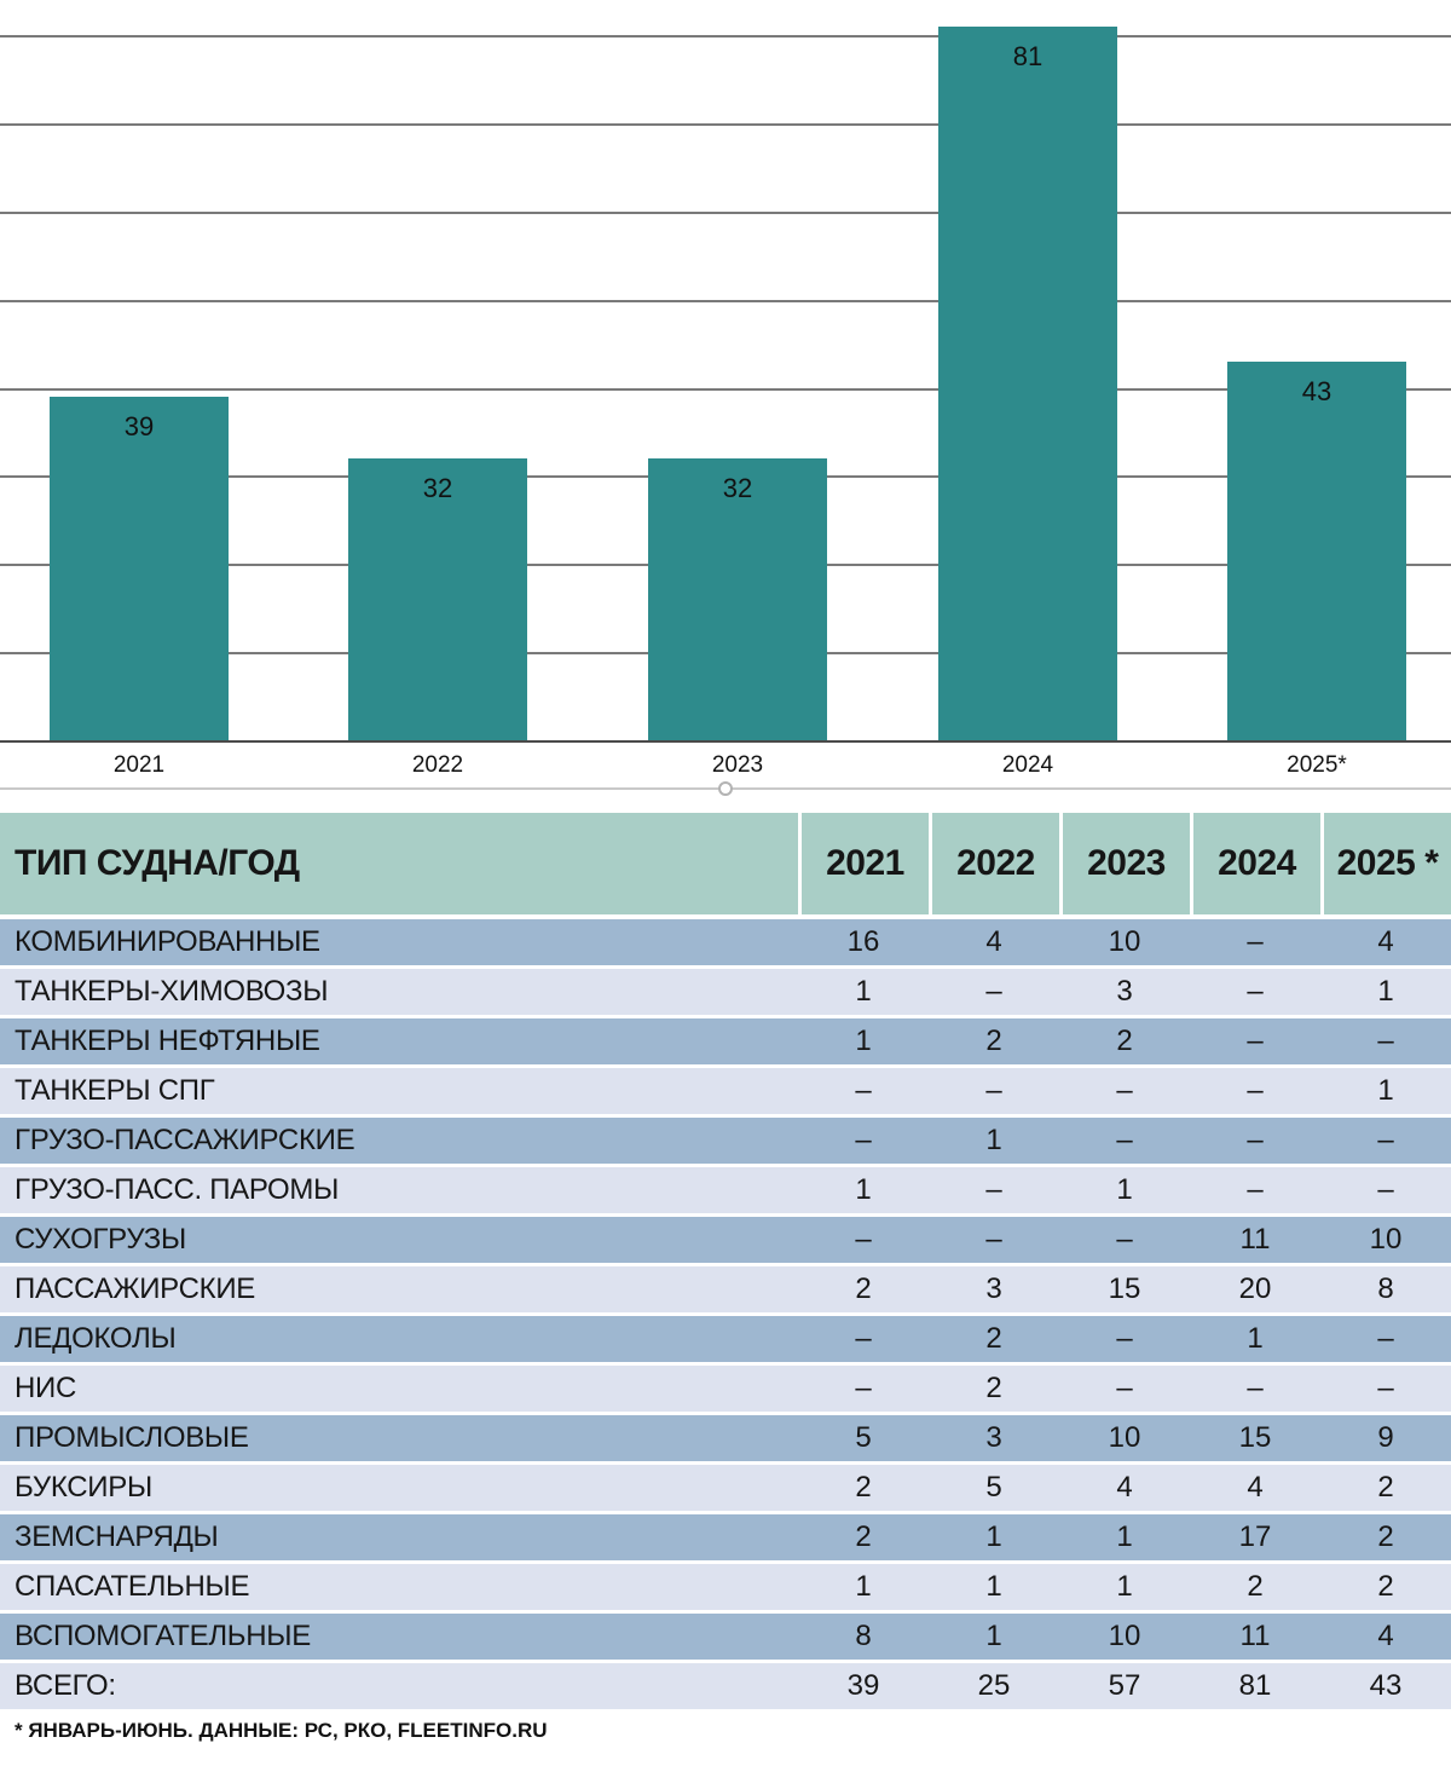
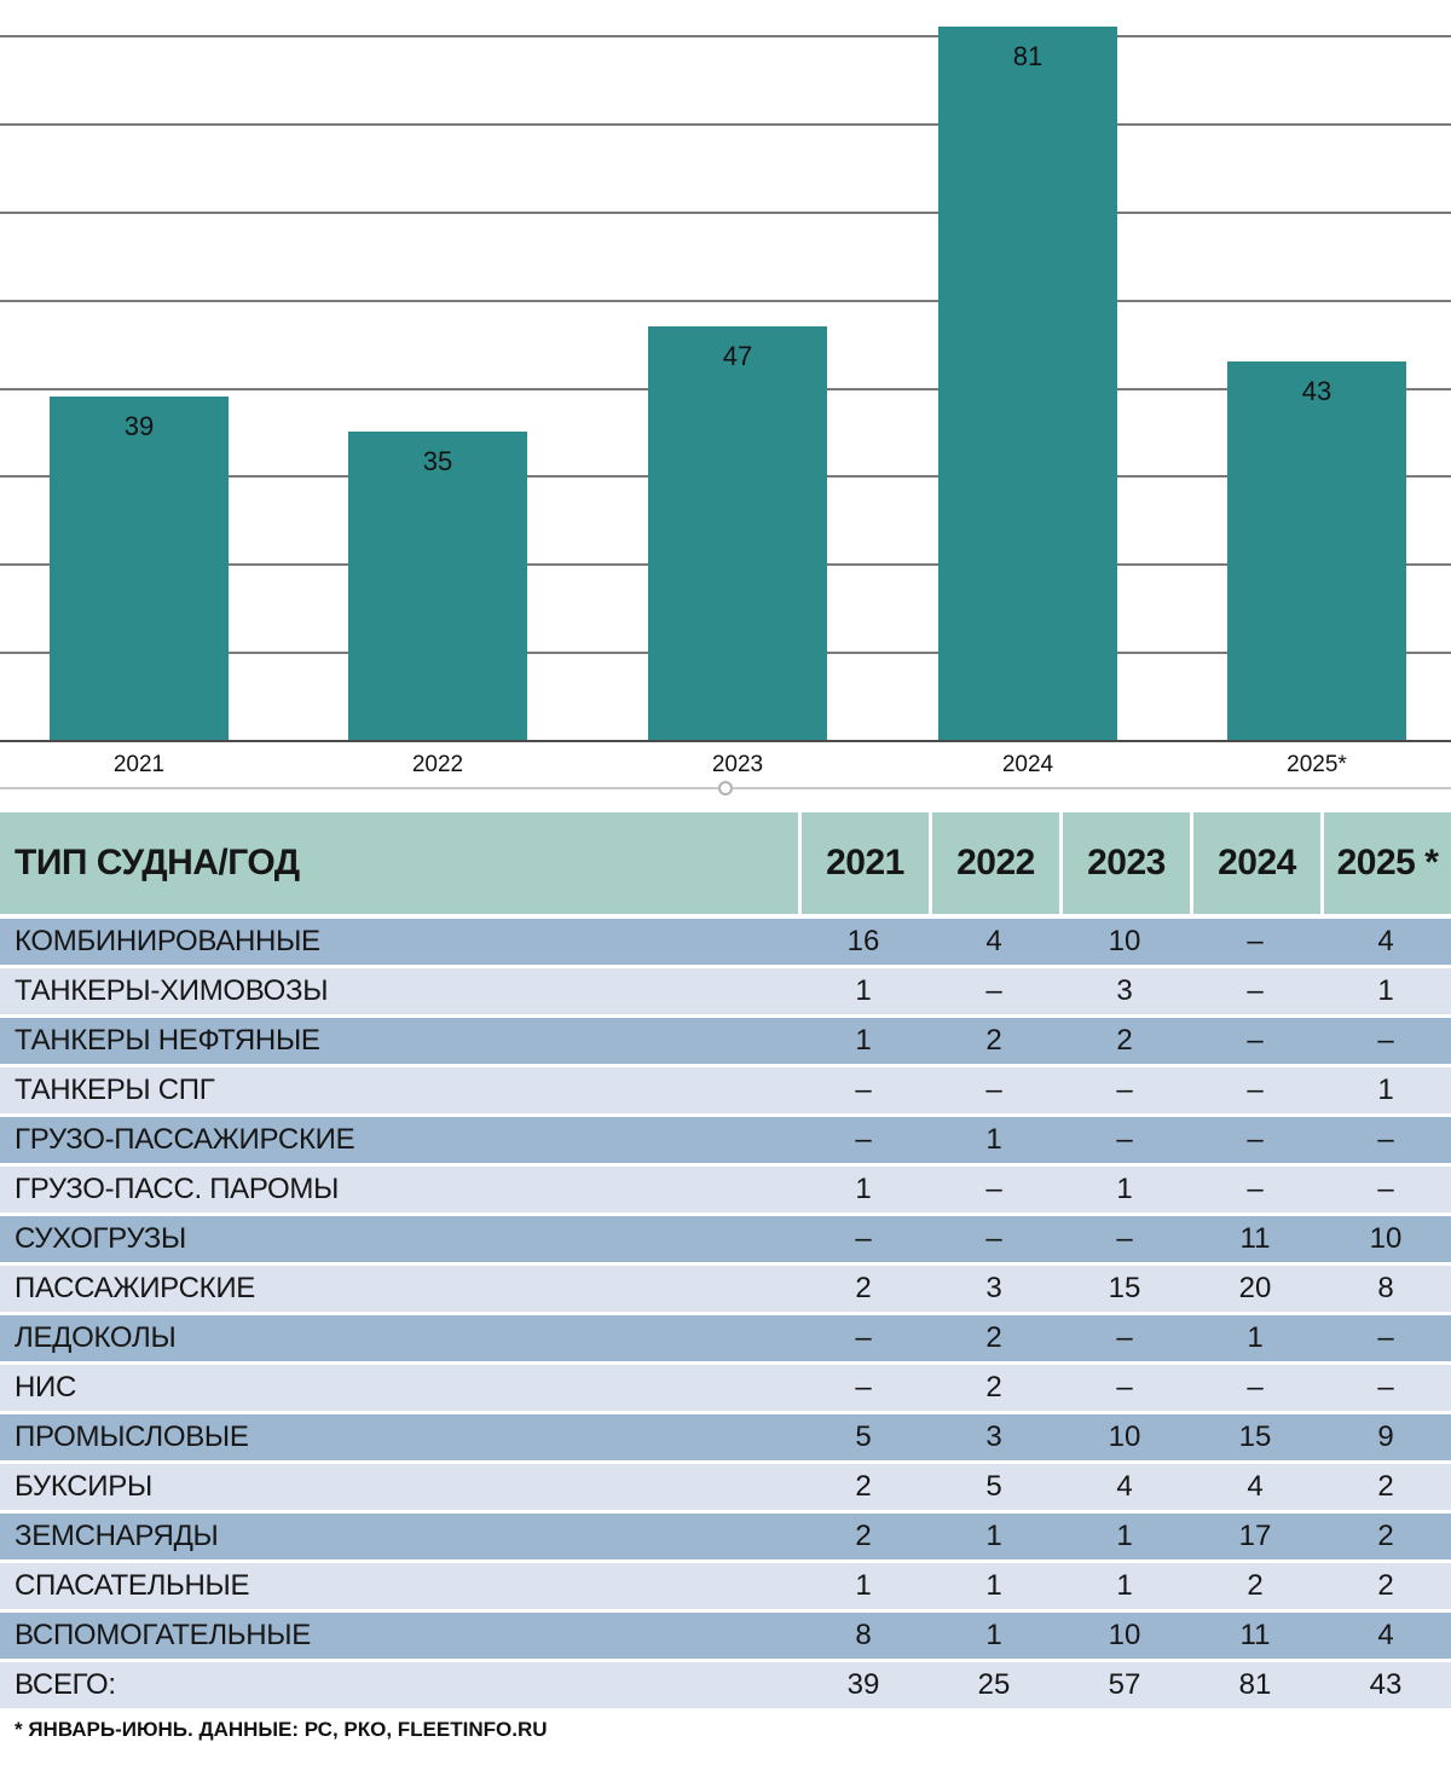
2022: 32 -> 35
2023: 32 -> 47
